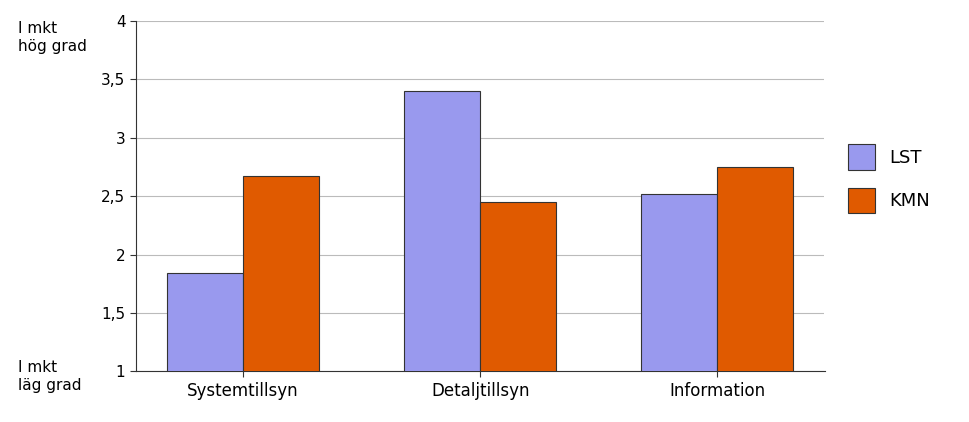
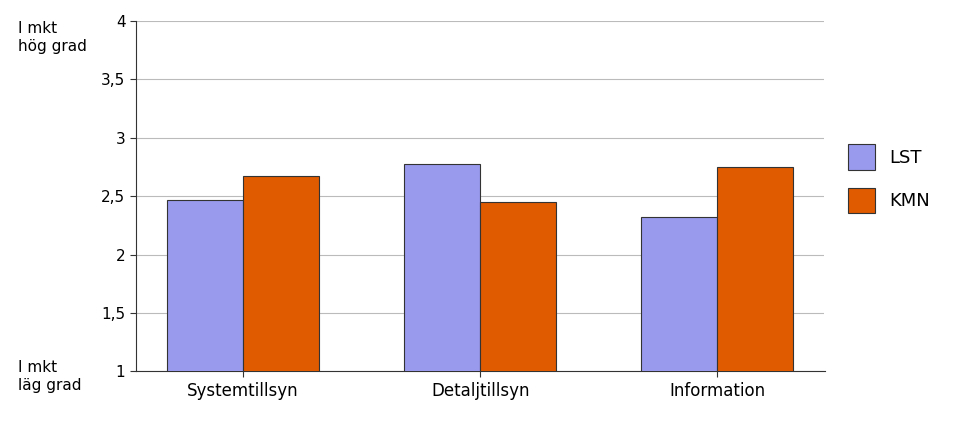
LST/Systemtillsyn: 1,84 -> 2,47
LST/Detaljtillsyn: 3,40 -> 2,78
LST/Information: 2,52 -> 2,32
